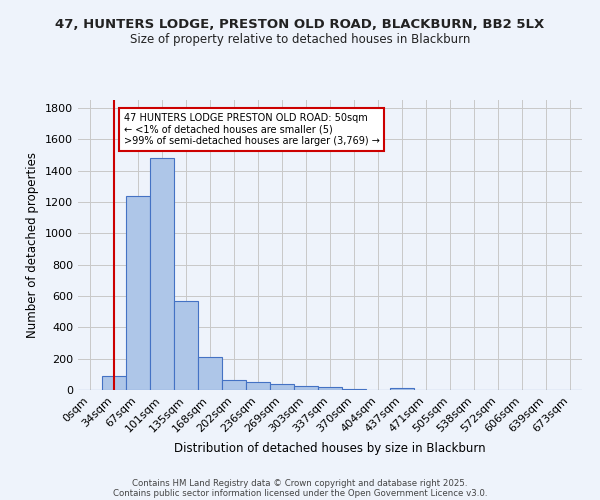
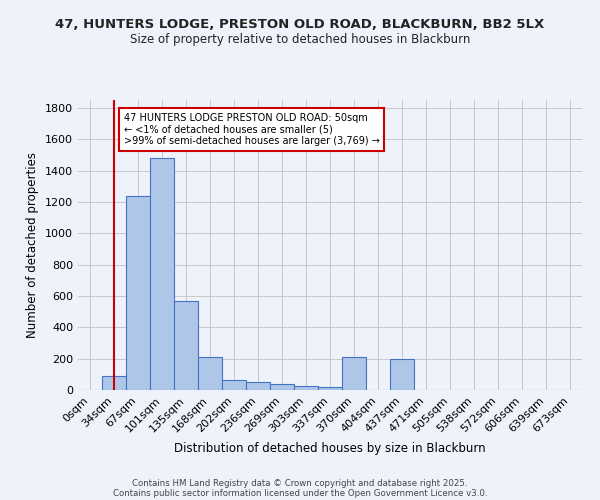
370sqm: 10 -> 210
437sqm: 10 -> 200
